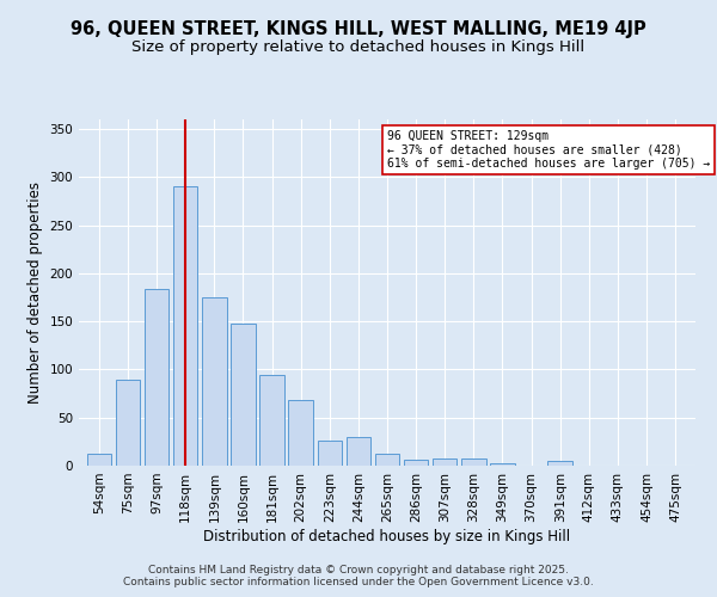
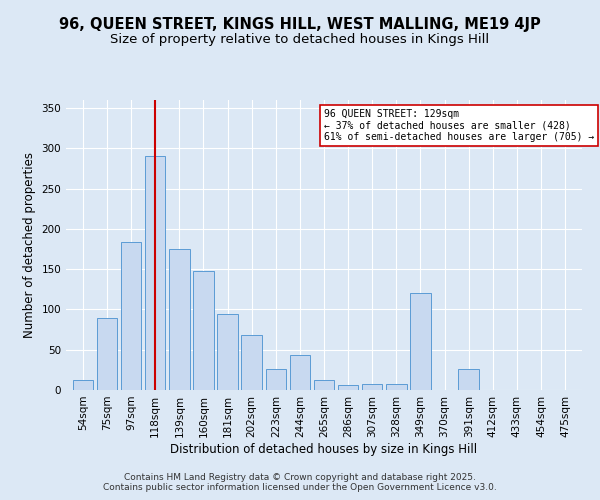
244sqm: 30 -> 44
349sqm: 3 -> 120
391sqm: 5 -> 26
